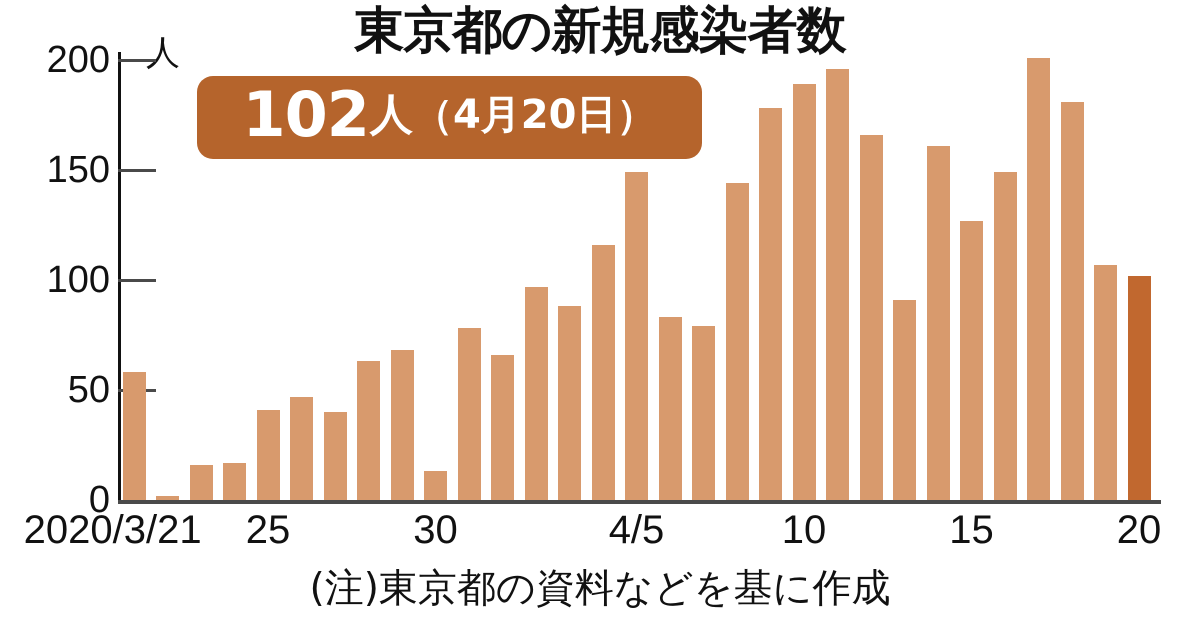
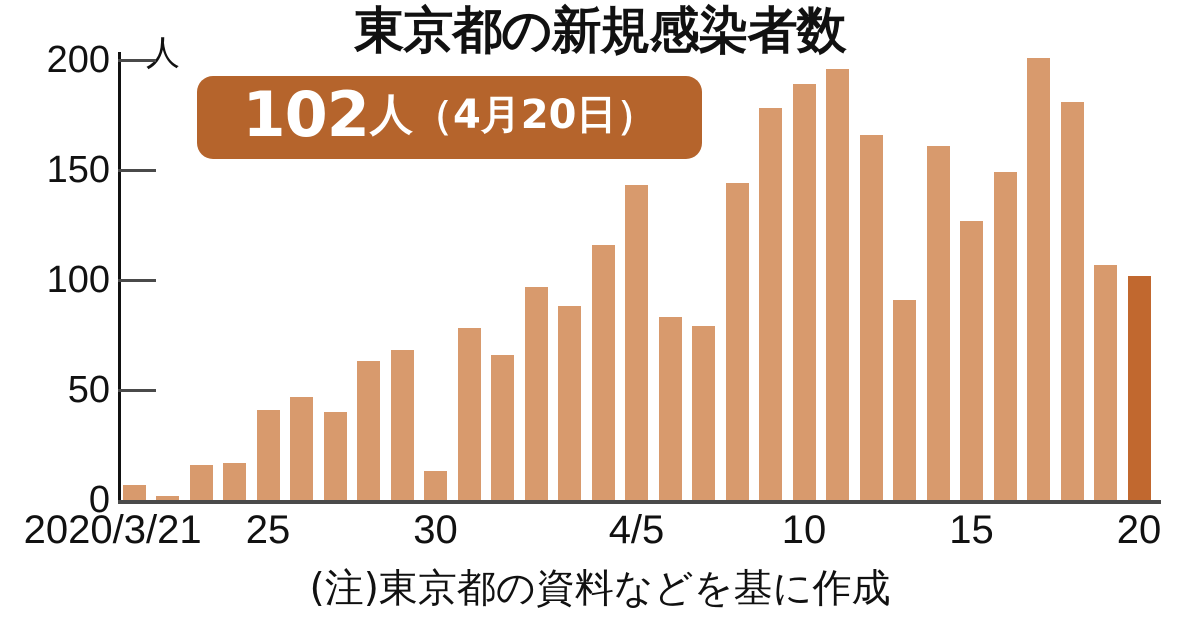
2020/3/21: 58 -> 7
4/5: 149 -> 143
